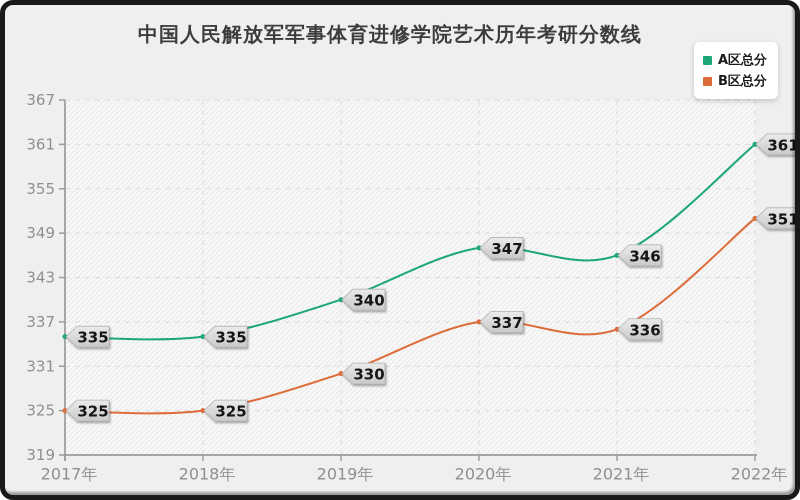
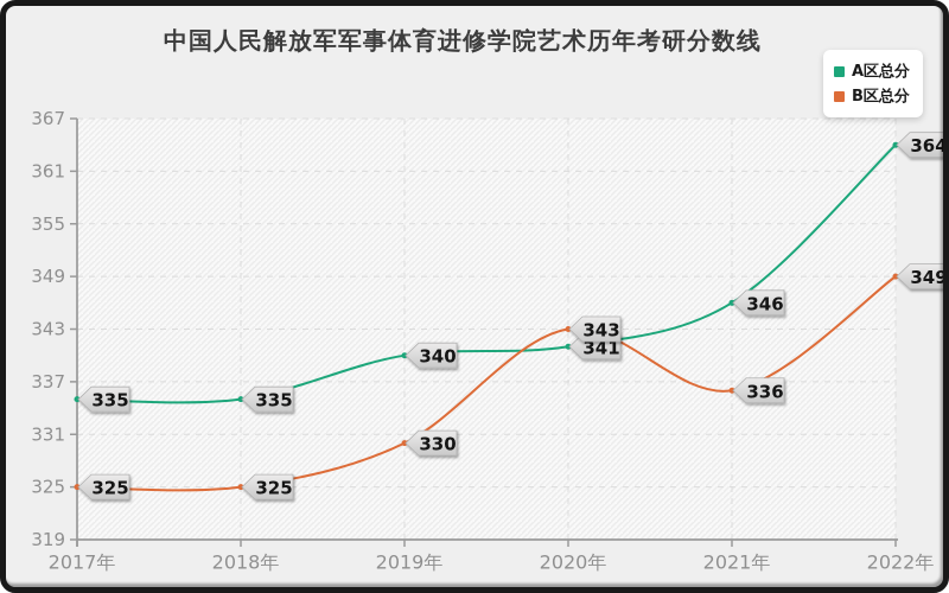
A区总分/2020年: 347 -> 341
B区总分/2020年: 337 -> 343
A区总分/2022年: 361 -> 364
B区总分/2022年: 351 -> 349
